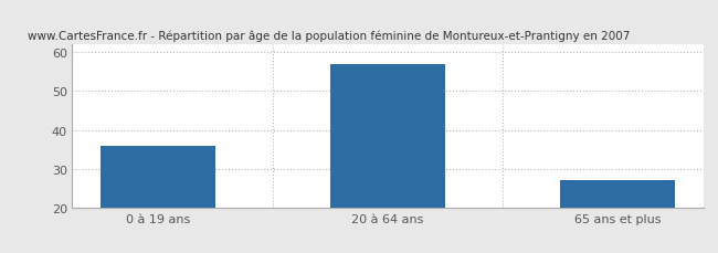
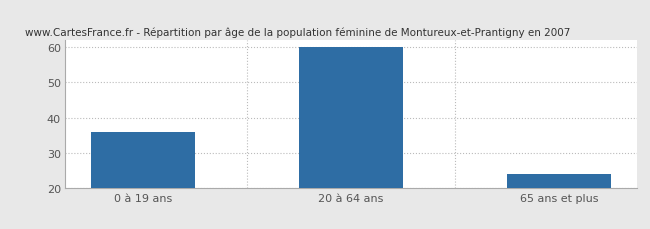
20 à 64 ans: 57 -> 60
65 ans et plus: 27 -> 24
